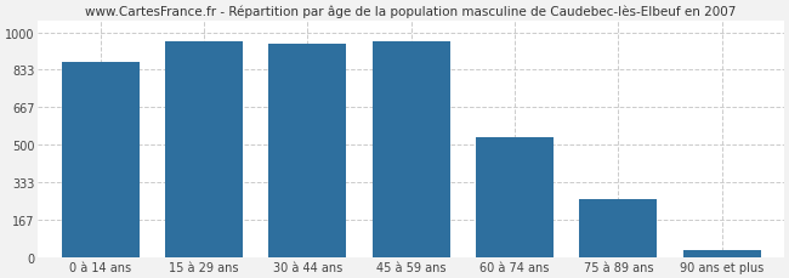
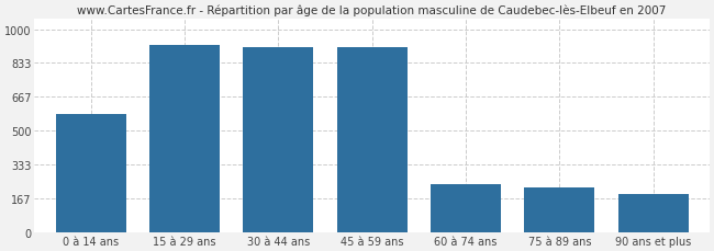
0 à 14 ans: 870 -> 580
15 à 29 ans: 960 -> 920
30 à 44 ans: 950 -> 910
45 à 59 ans: 960 -> 910
60 à 74 ans: 540 -> 240
75 à 89 ans: 260 -> 220
90 ans et plus: 40 -> 190
